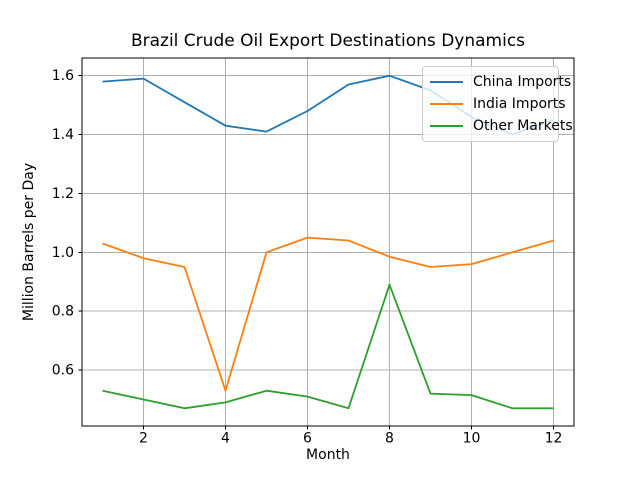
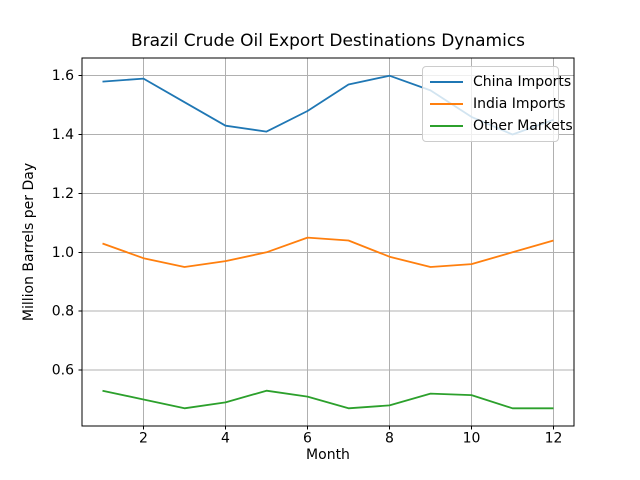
India Imports/4: 0.53 -> 0.97
Other Markets/8: 0.89 -> 0.48
